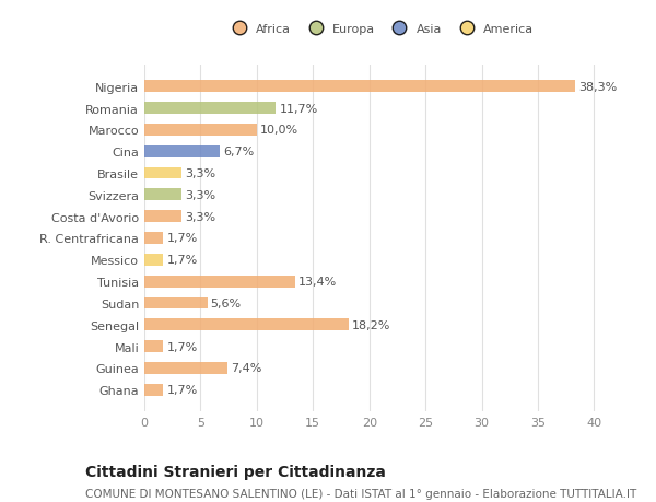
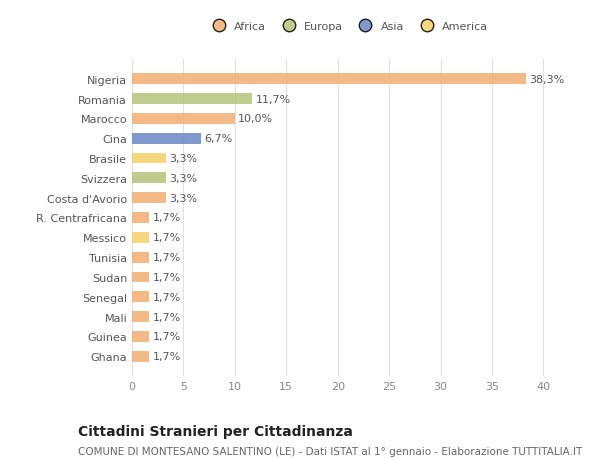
Tunisia: 13,4% -> 1,7%
Sudan: 5,6% -> 1,7%
Senegal: 18,2% -> 1,7%
Guinea: 7,4% -> 1,7%
